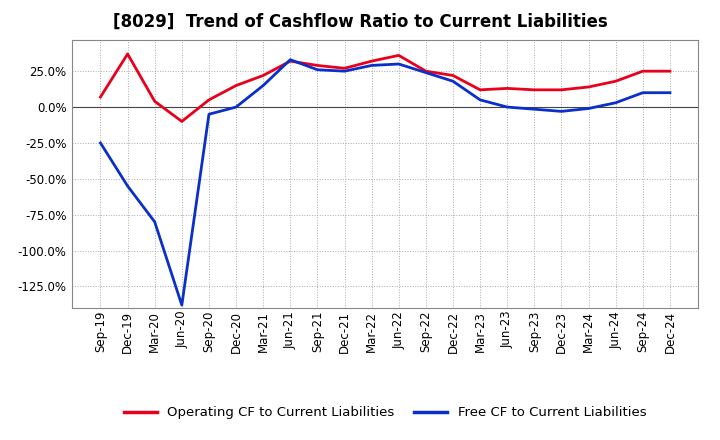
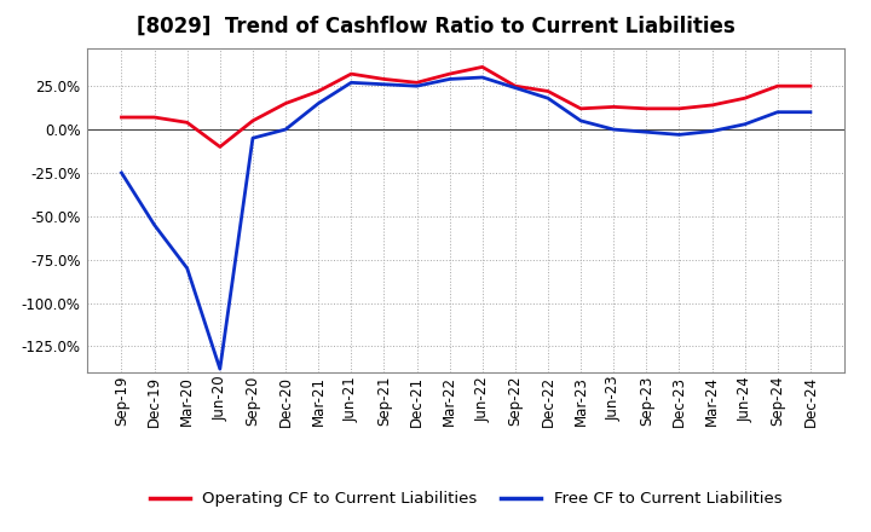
Operating CF to Current Liabilities/Dec-19: 37% -> 7%
Free CF to Current Liabilities/Jun-21: 33% -> 27%
